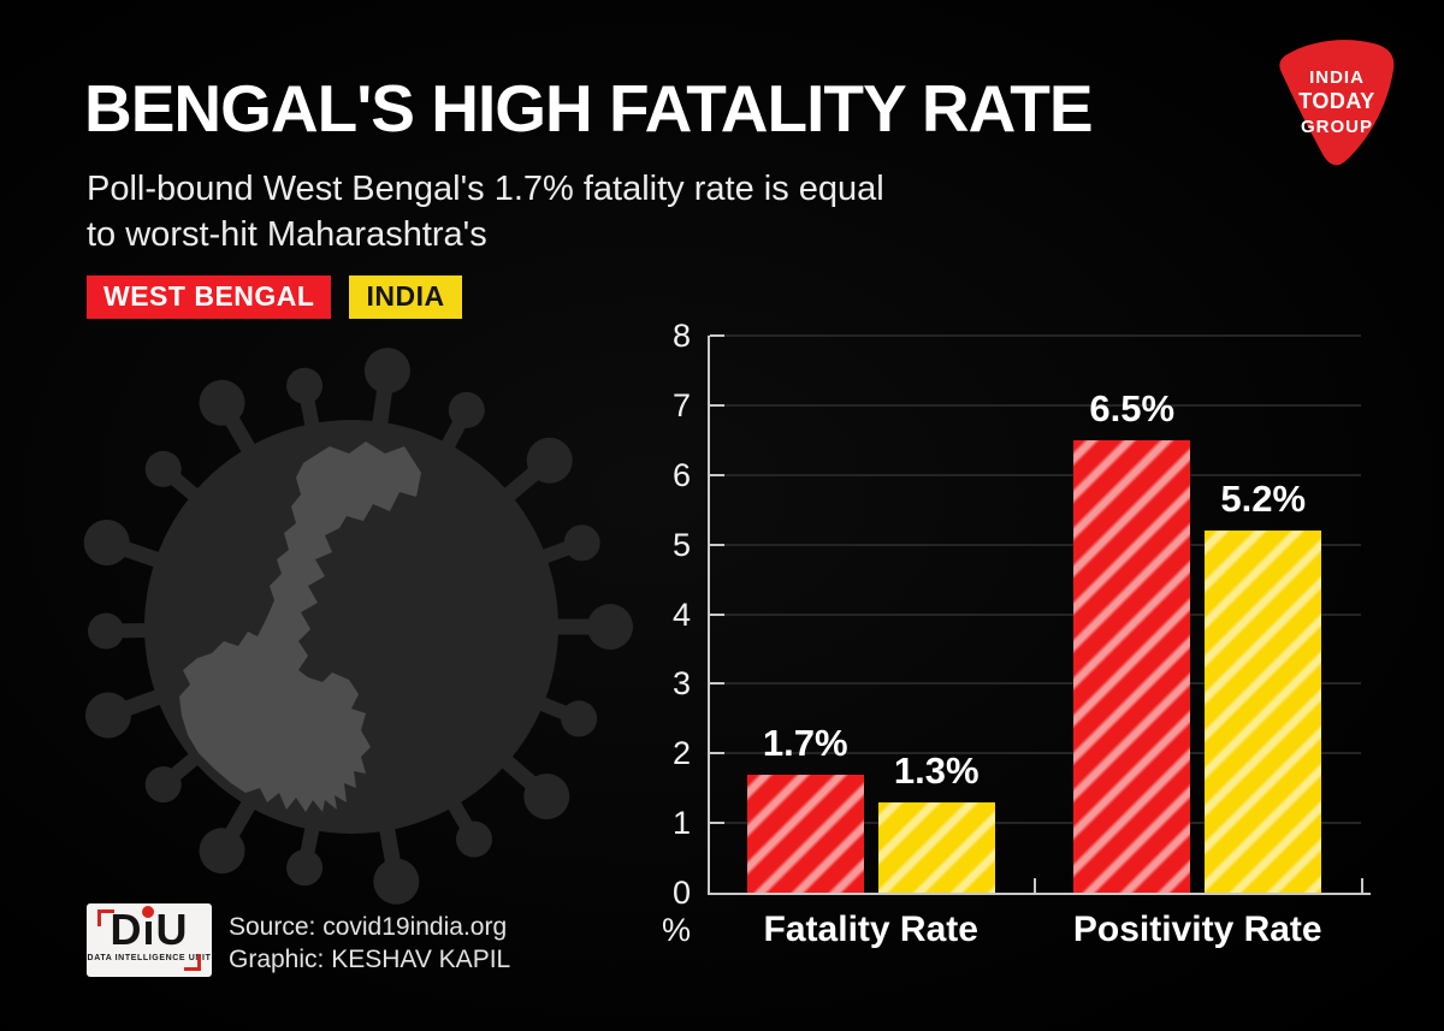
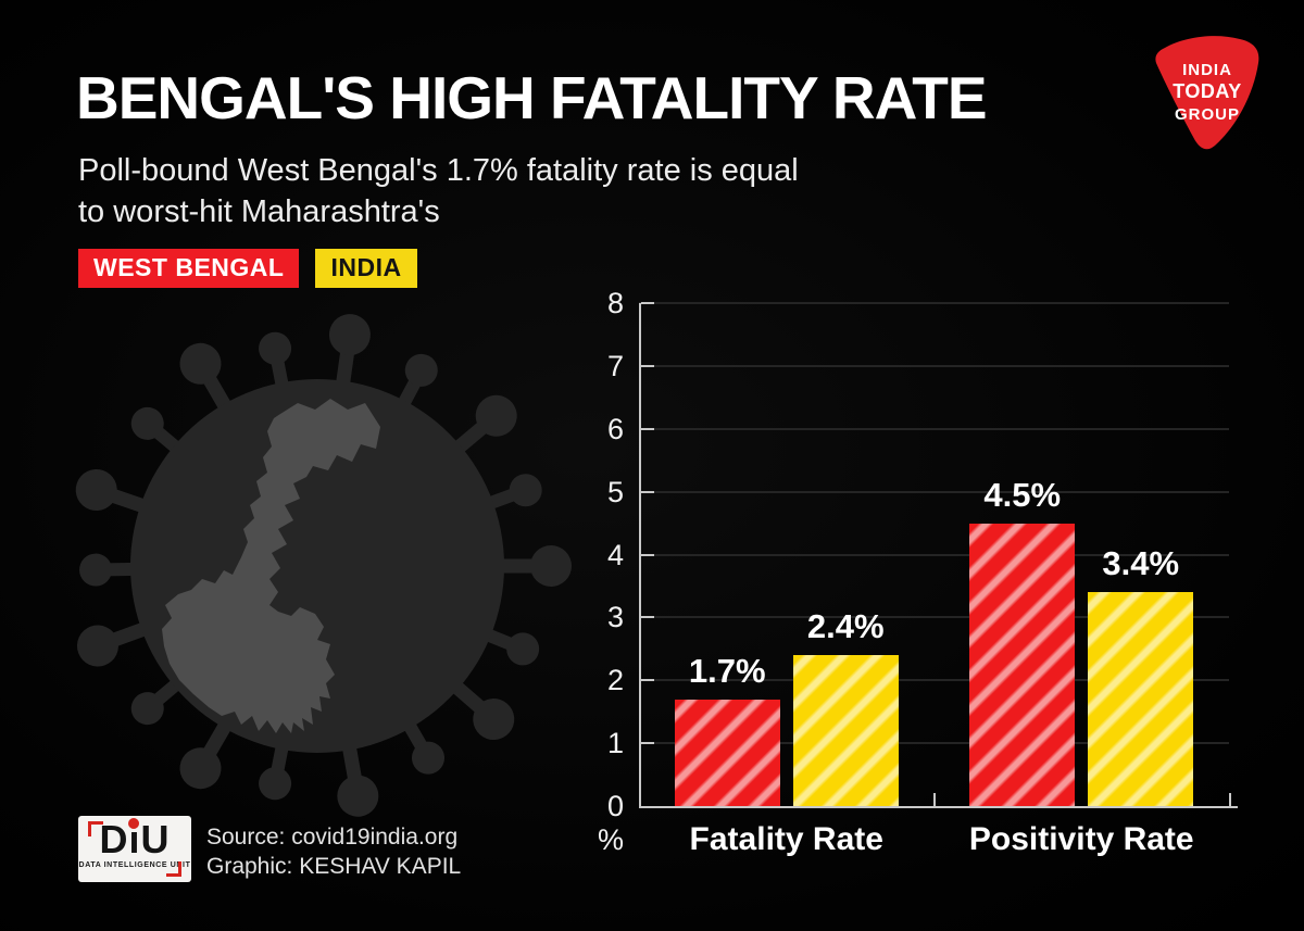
INDIA/Fatality Rate: 1.3% -> 2.4%
WEST BENGAL/Positivity Rate: 6.5% -> 4.5%
INDIA/Positivity Rate: 5.2% -> 3.4%
